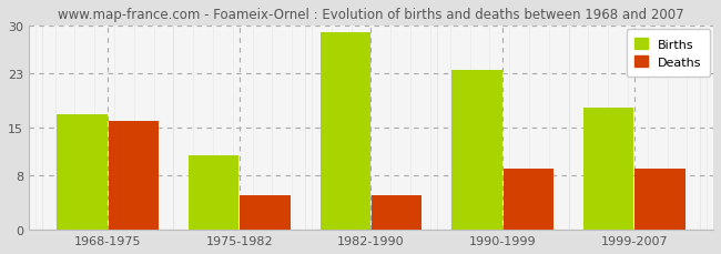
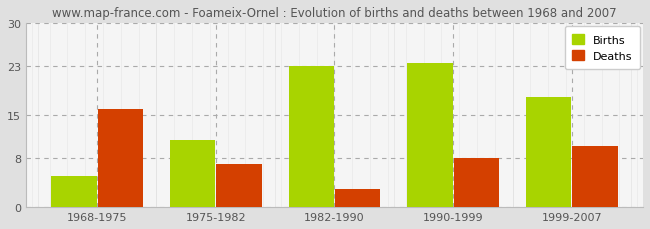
Births/1968-1975: 17.0 -> 5.0
Deaths/1975-1982: 5 -> 7
Births/1982-1990: 29.0 -> 23.0
Deaths/1982-1990: 5 -> 3
Deaths/1990-1999: 9 -> 8
Deaths/1999-2007: 9 -> 10
